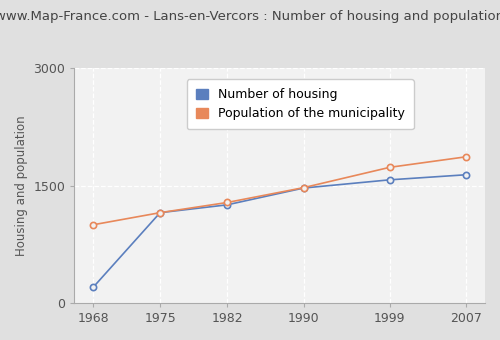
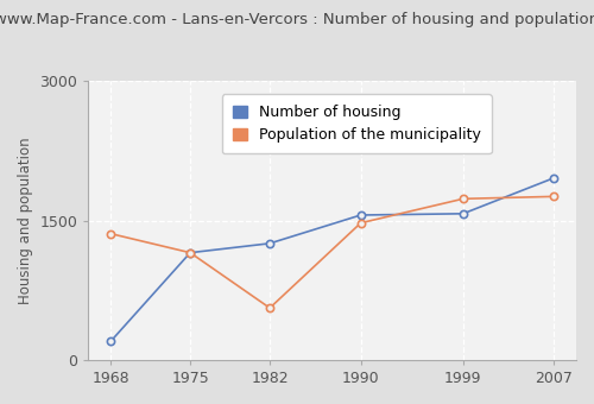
Population of the municipality/1968: 1000 -> 1360
Population of the municipality/1982: 1280 -> 560
Number of housing/1990: 1470 -> 1560
Number of housing/2007: 1640 -> 1960
Population of the municipality/2007: 1870 -> 1760
